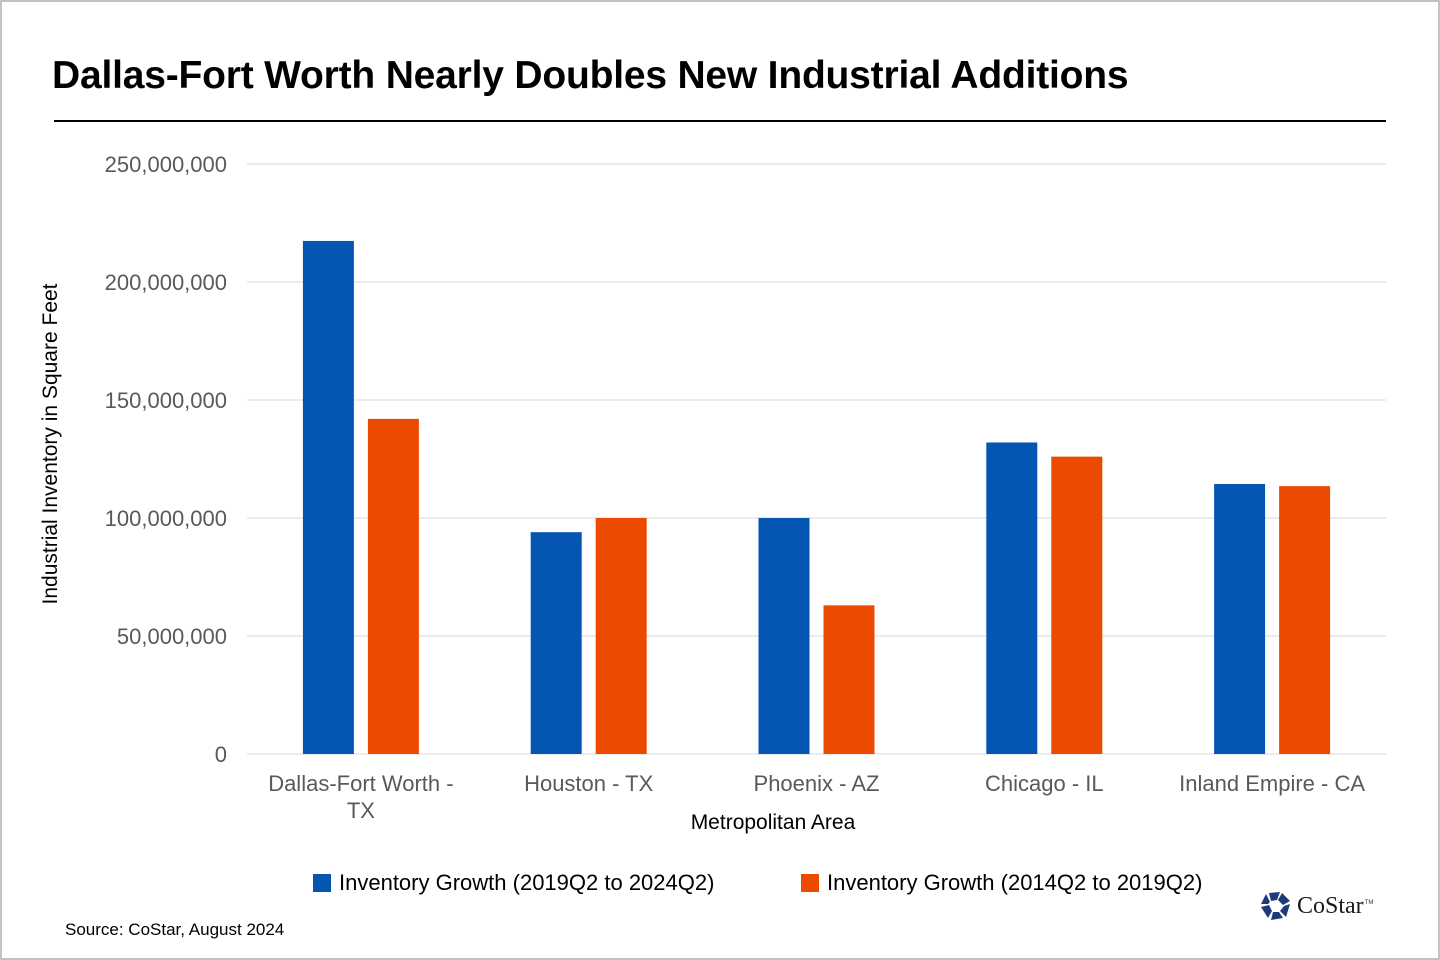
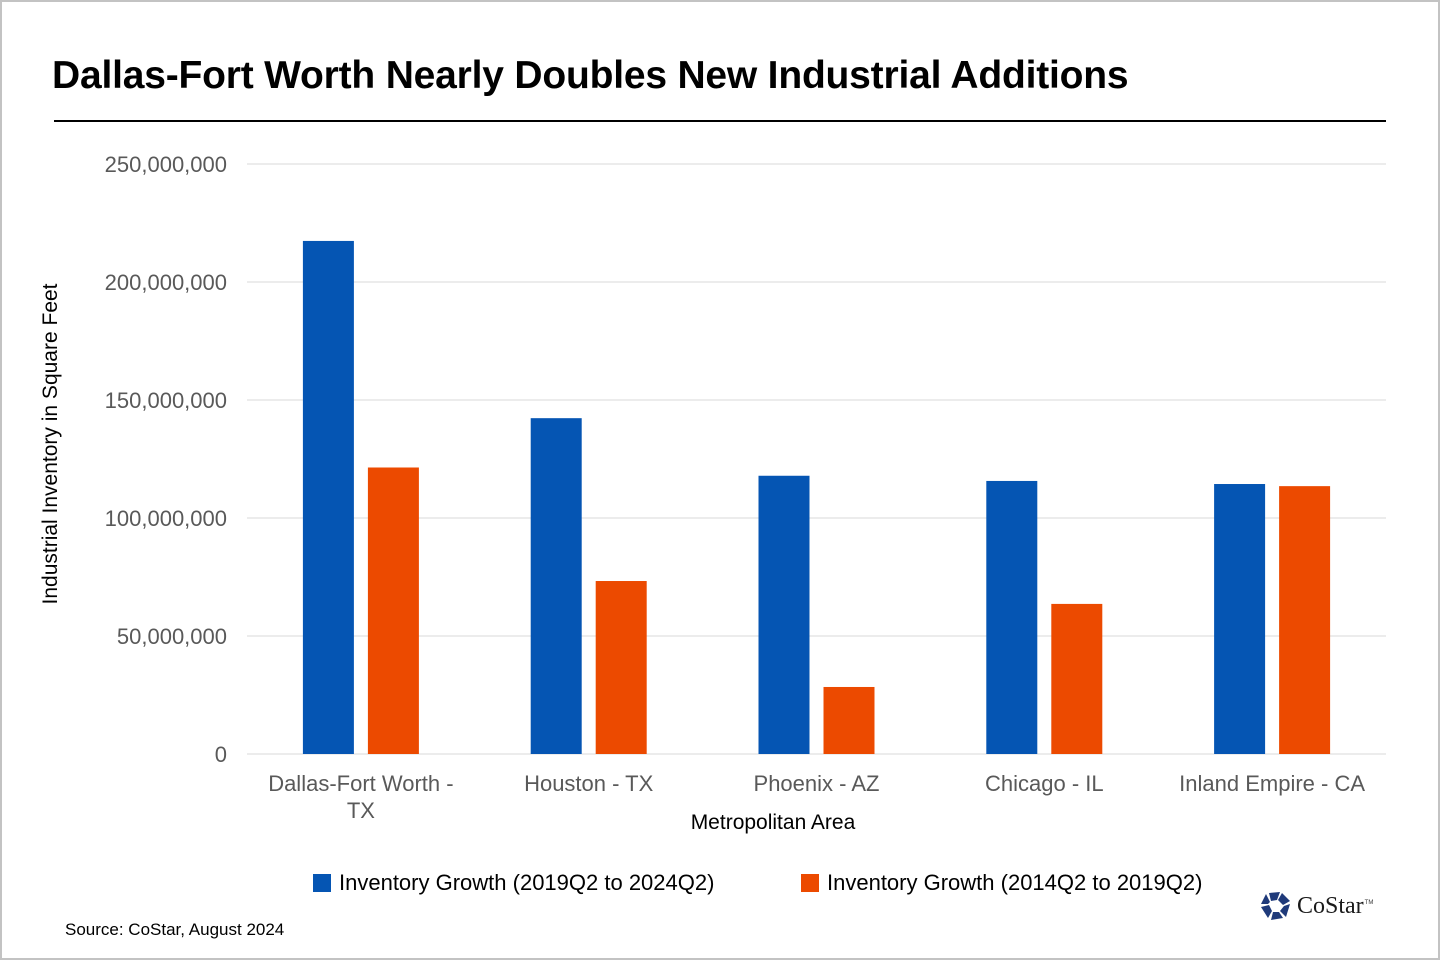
Inventory Growth (2014Q2 to 2019Q2)/Dallas-Fort Worth - TX: 142000000 -> 121000000
Inventory Growth (2019Q2 to 2024Q2)/Houston - TX: 94000000 -> 142000000
Inventory Growth (2014Q2 to 2019Q2)/Houston - TX: 100000000 -> 73000000
Inventory Growth (2019Q2 to 2024Q2)/Phoenix - AZ: 100000000 -> 118000000
Inventory Growth (2014Q2 to 2019Q2)/Phoenix - AZ: 63000000 -> 28000000
Inventory Growth (2019Q2 to 2024Q2)/Chicago - IL: 132000000 -> 116000000
Inventory Growth (2014Q2 to 2019Q2)/Chicago - IL: 126000000 -> 64000000
